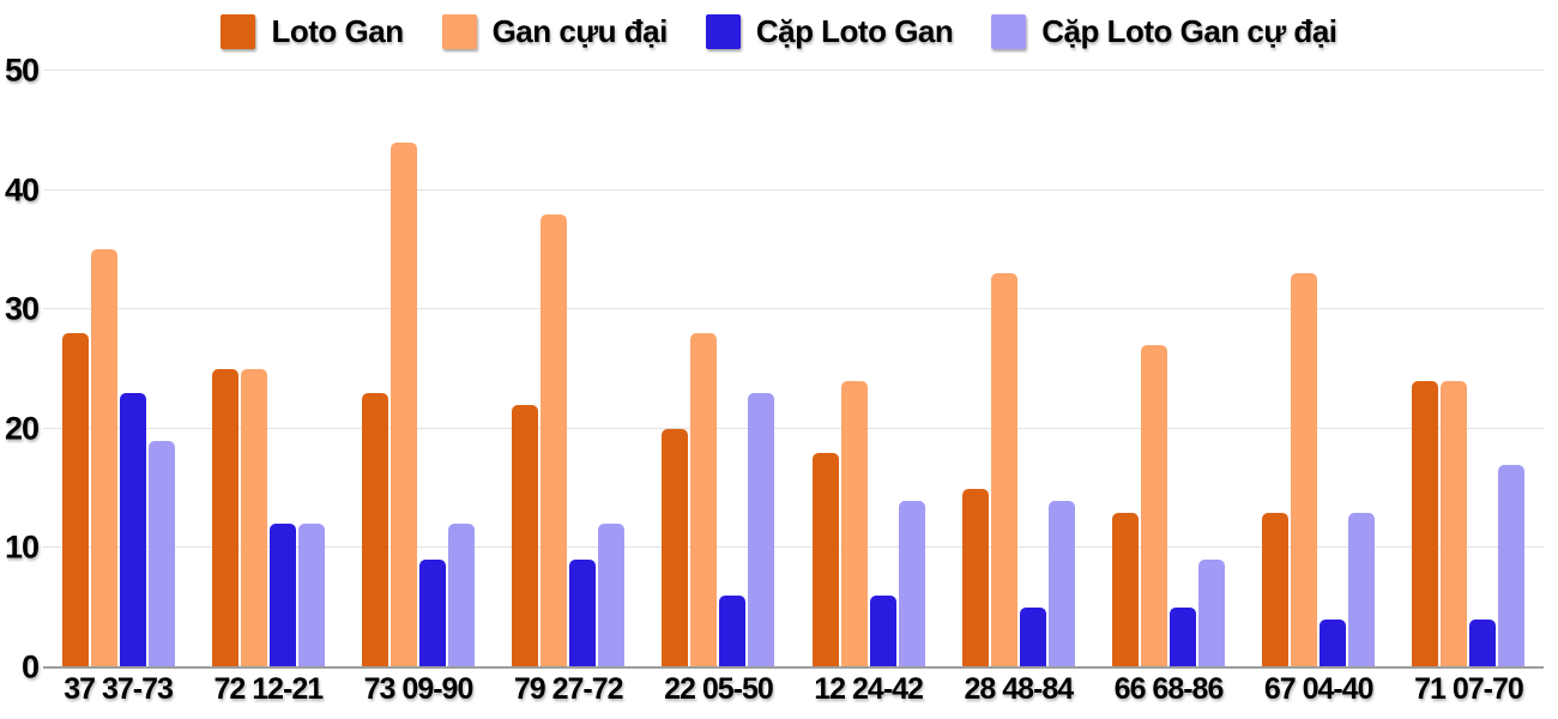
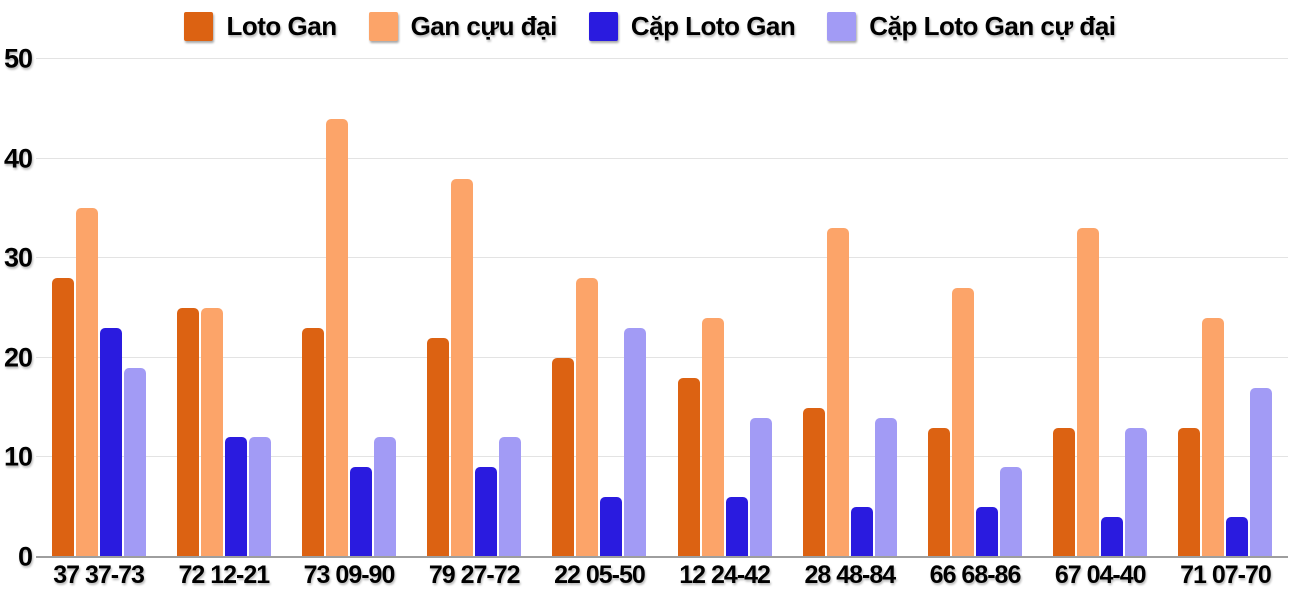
Loto Gan/71 07-70: 24 -> 13
